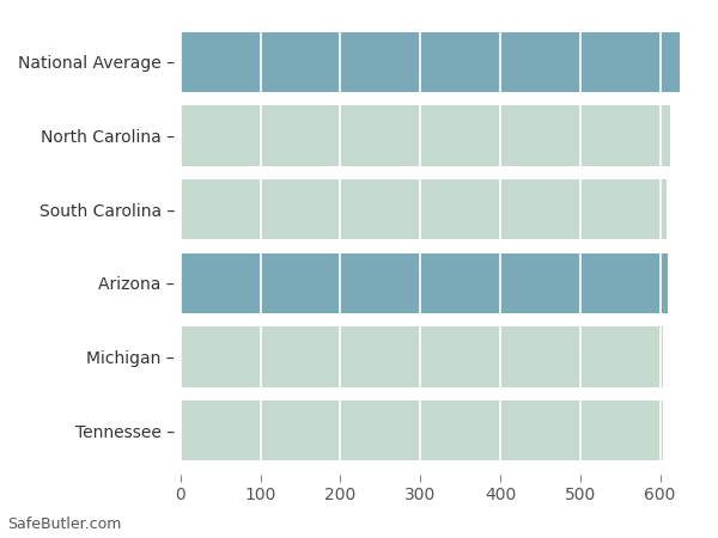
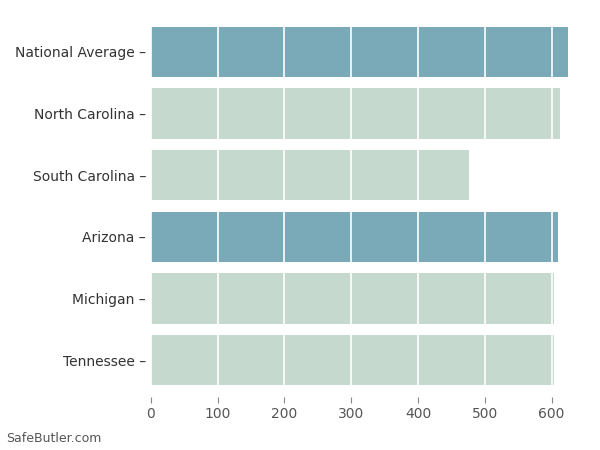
South Carolina –: 608 -> 476
